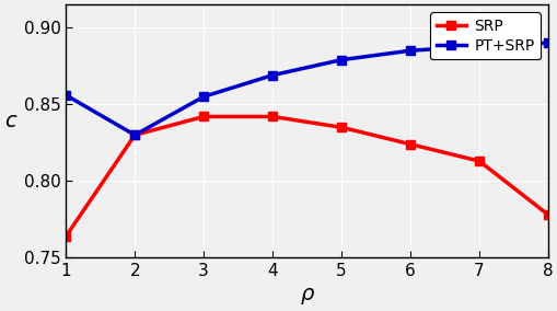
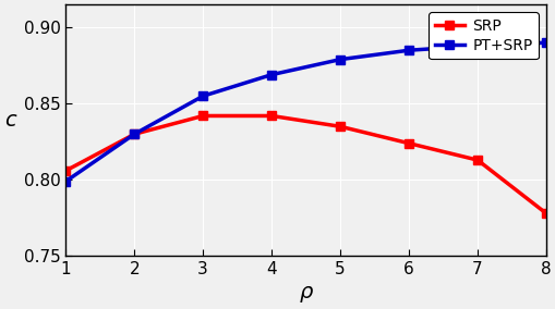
SRP/1: 0.764 -> 0.806
PT+SRP/1: 0.856 -> 0.799
